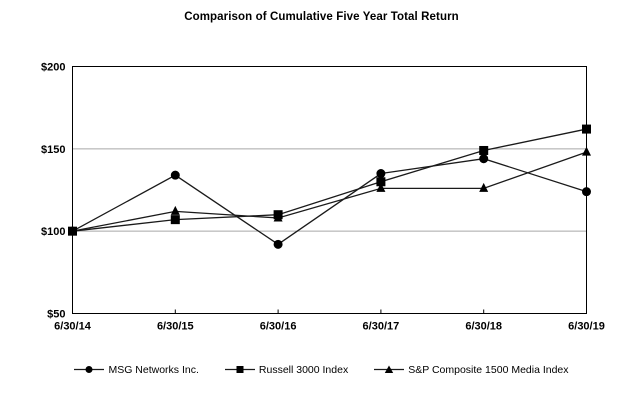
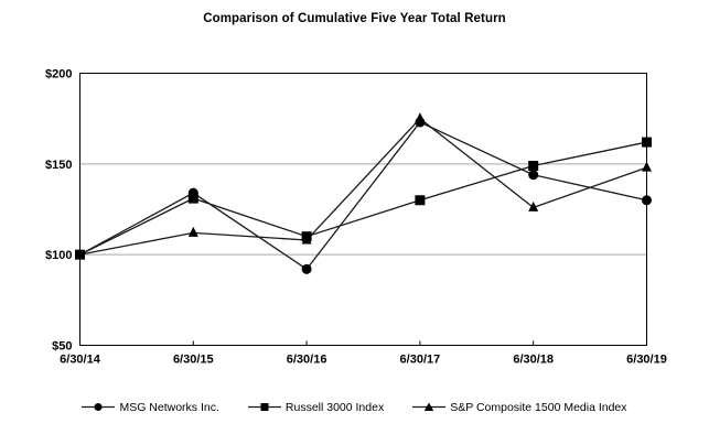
Russell 3000 Index/6/30/15: $107 -> $131
MSG Networks Inc./6/30/17: $135 -> $173
S&P Composite 1500 Media Index/6/30/17: $126 -> $175
MSG Networks Inc./6/30/19: $124 -> $130
